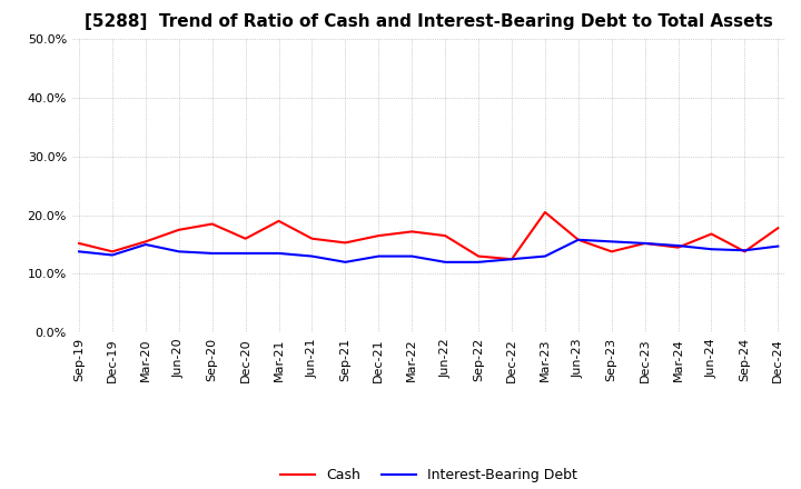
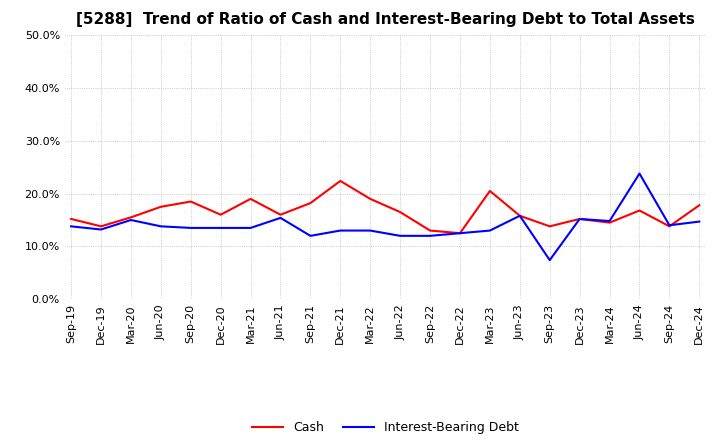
Interest-Bearing Debt/Jun-21: 13.0% -> 15.4%
Cash/Sep-21: 15.3% -> 18.2%
Cash/Dec-21: 16.5% -> 22.4%
Cash/Mar-22: 17.2% -> 19.0%
Interest-Bearing Debt/Sep-23: 15.5% -> 7.4%
Interest-Bearing Debt/Jun-24: 14.2% -> 23.8%
